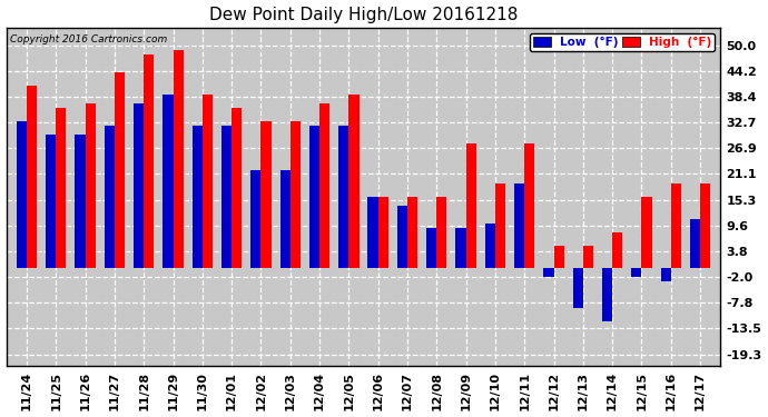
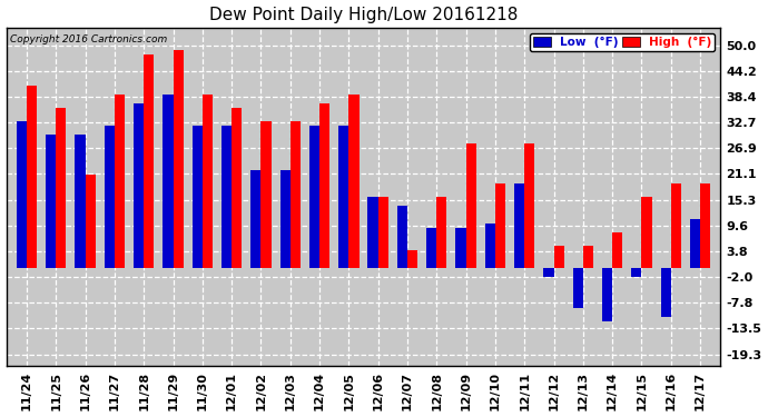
High (°F)/11/26: 37 -> 21
High (°F)/11/27: 44 -> 39
High (°F)/12/07: 16 -> 4
Low (°F)/12/16: -3 -> -11
